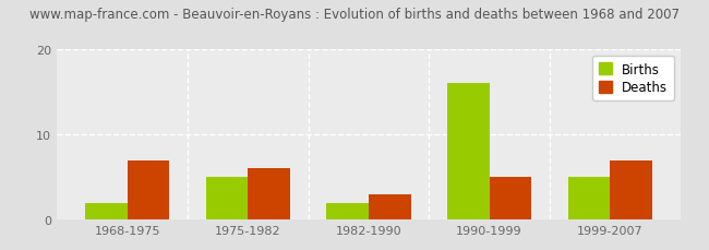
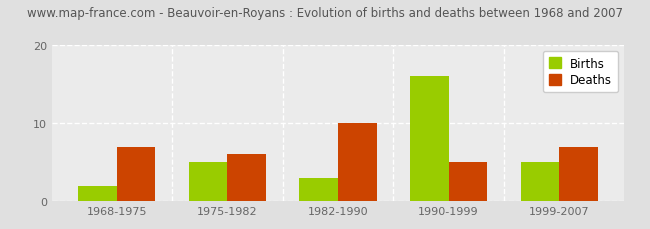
Births/1982-1990: 2 -> 3
Deaths/1982-1990: 3 -> 10
